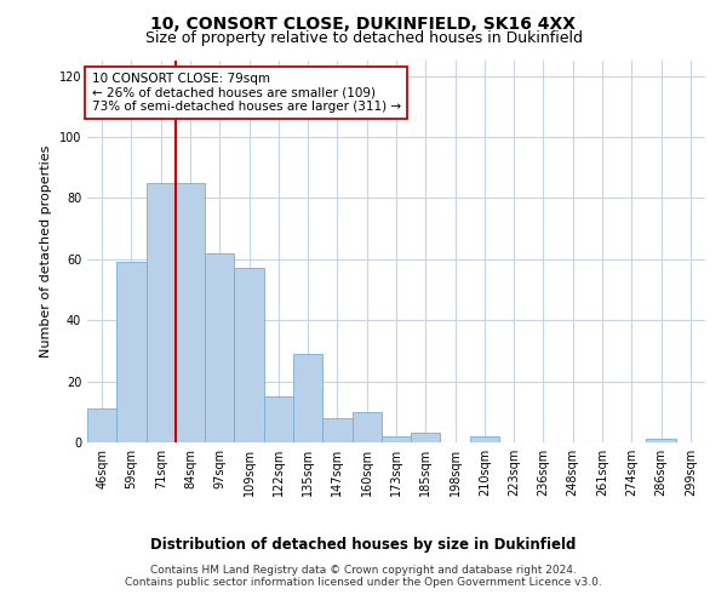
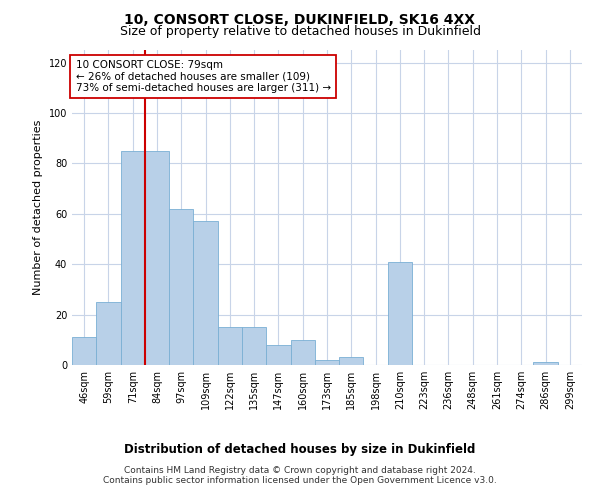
59sqm: 59 -> 25
135sqm: 29 -> 15
210sqm: 2 -> 41
